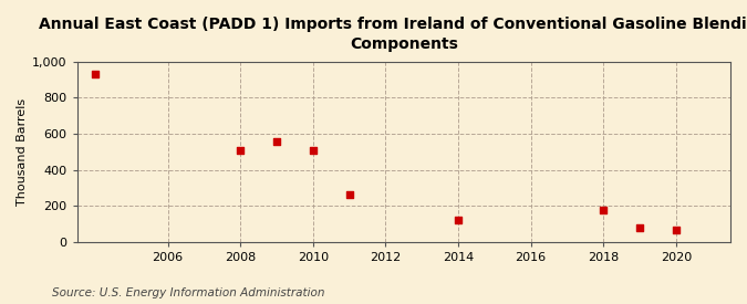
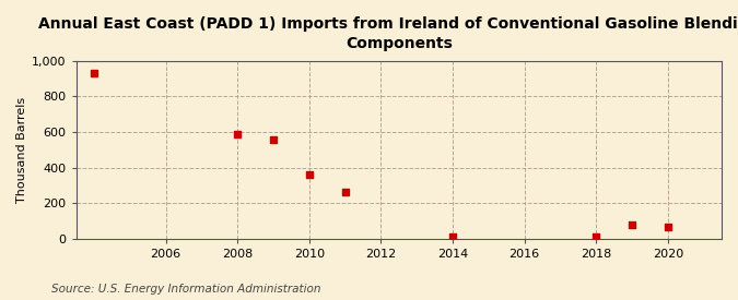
2008: 510 -> 590
2010: 510 -> 360
2014: 120 -> 20
2018: 180 -> 10
